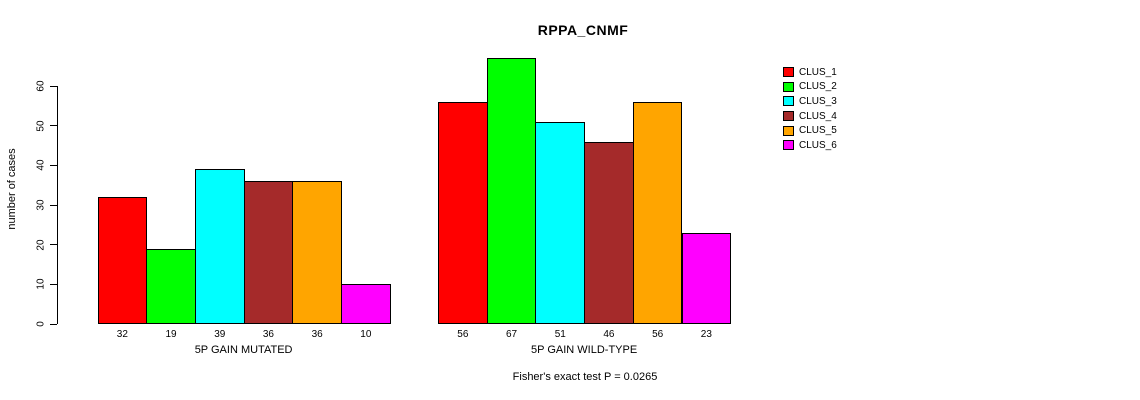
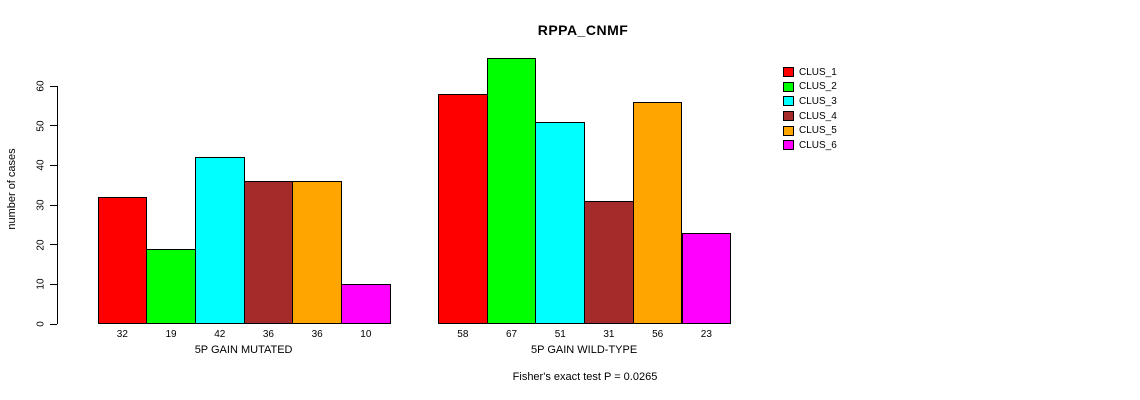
CLUS_3/5P GAIN MUTATED: 39 -> 42
CLUS_1/5P GAIN WILD-TYPE: 56 -> 58
CLUS_4/5P GAIN WILD-TYPE: 46 -> 31
